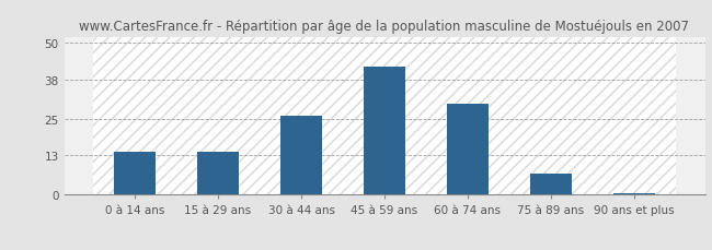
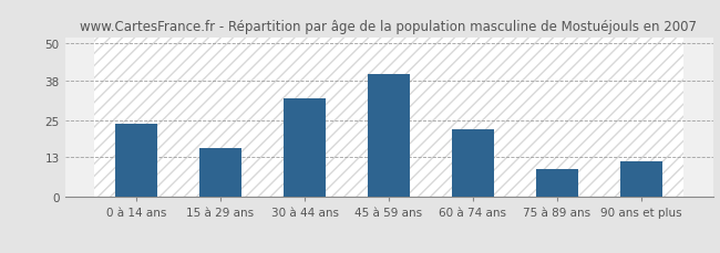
0 à 14 ans: 14.0 -> 24.0
15 à 29 ans: 14.0 -> 16.0
30 à 44 ans: 26.0 -> 32.0
45 à 59 ans: 42.0 -> 40.0
60 à 74 ans: 30.0 -> 22.0
75 à 89 ans: 7.0 -> 9.0
90 ans et plus: 0.5 -> 11.5
